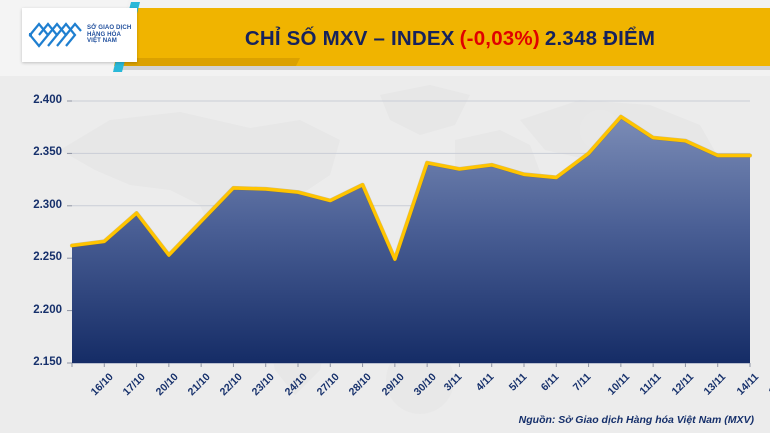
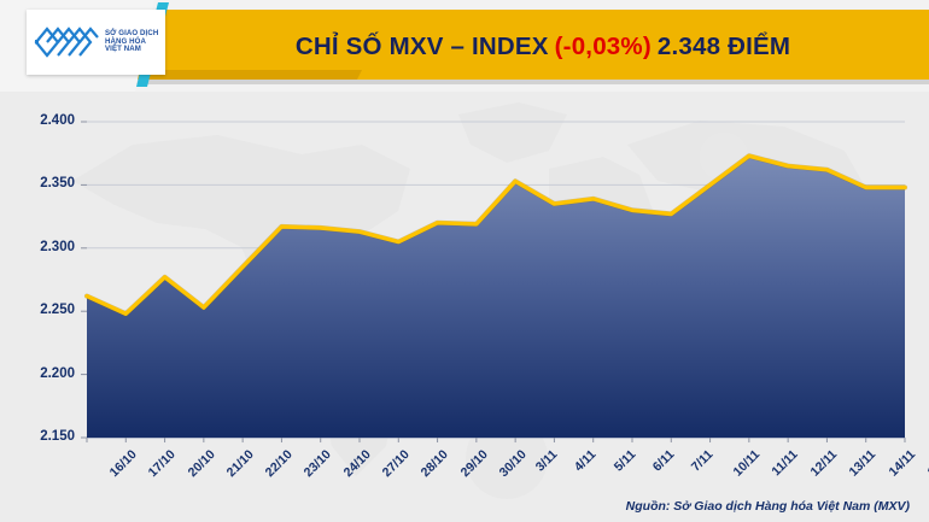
17/10: 2266 -> 2248
20/10: 2293 -> 2277
30/10: 2249 -> 2319
3/11: 2341 -> 2353
11/11: 2385 -> 2373
